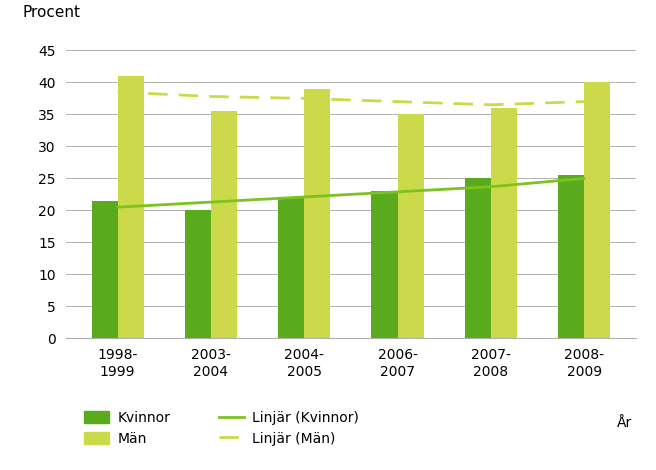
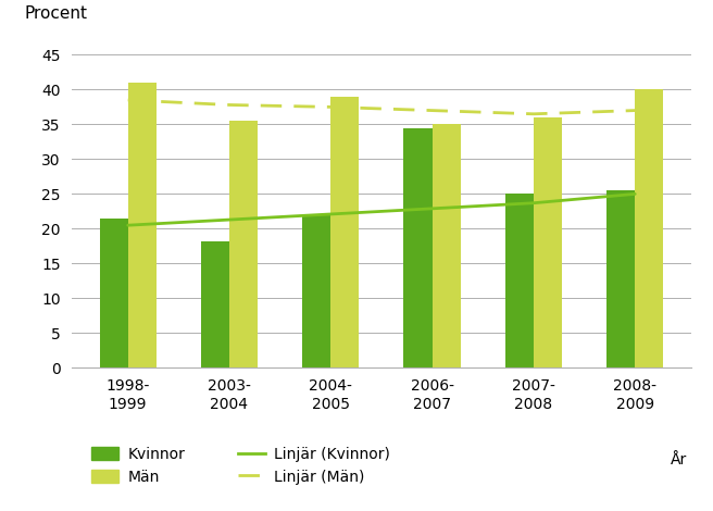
Kvinnor/2003- 2004: 20.0 -> 18.2
Kvinnor/2006- 2007: 23.0 -> 34.4
